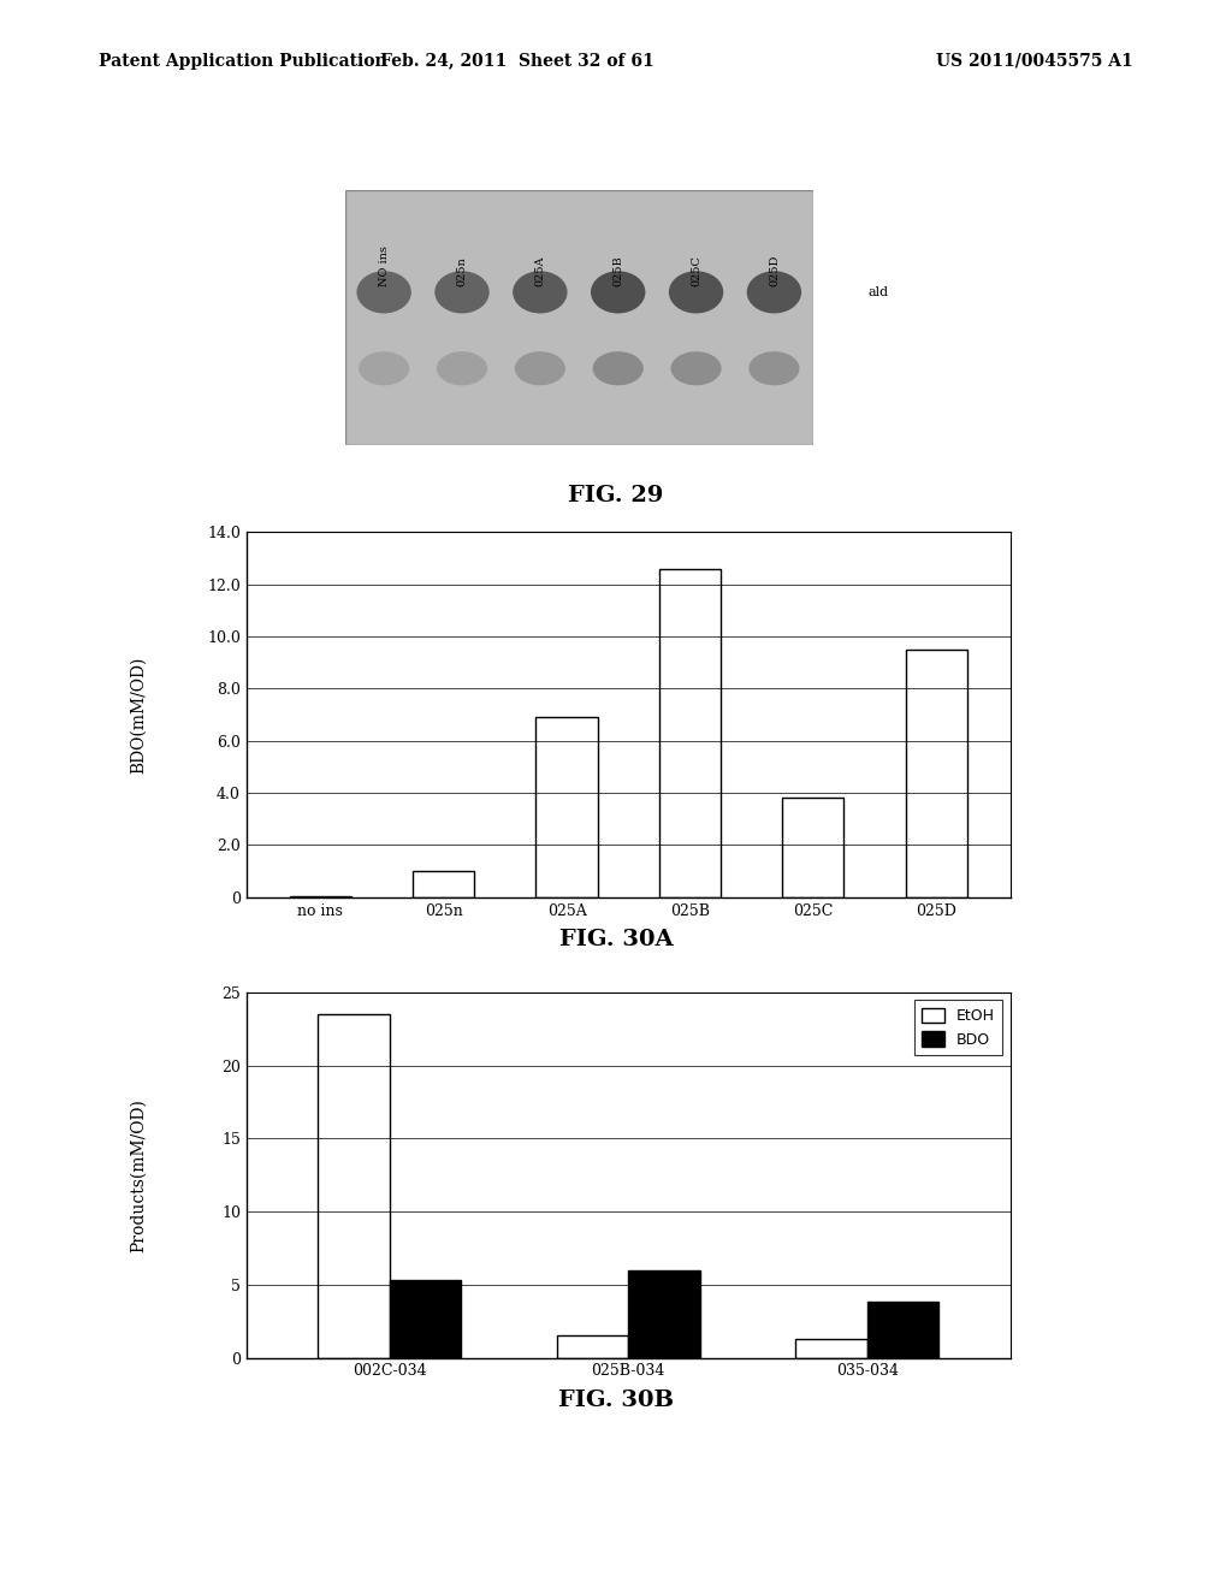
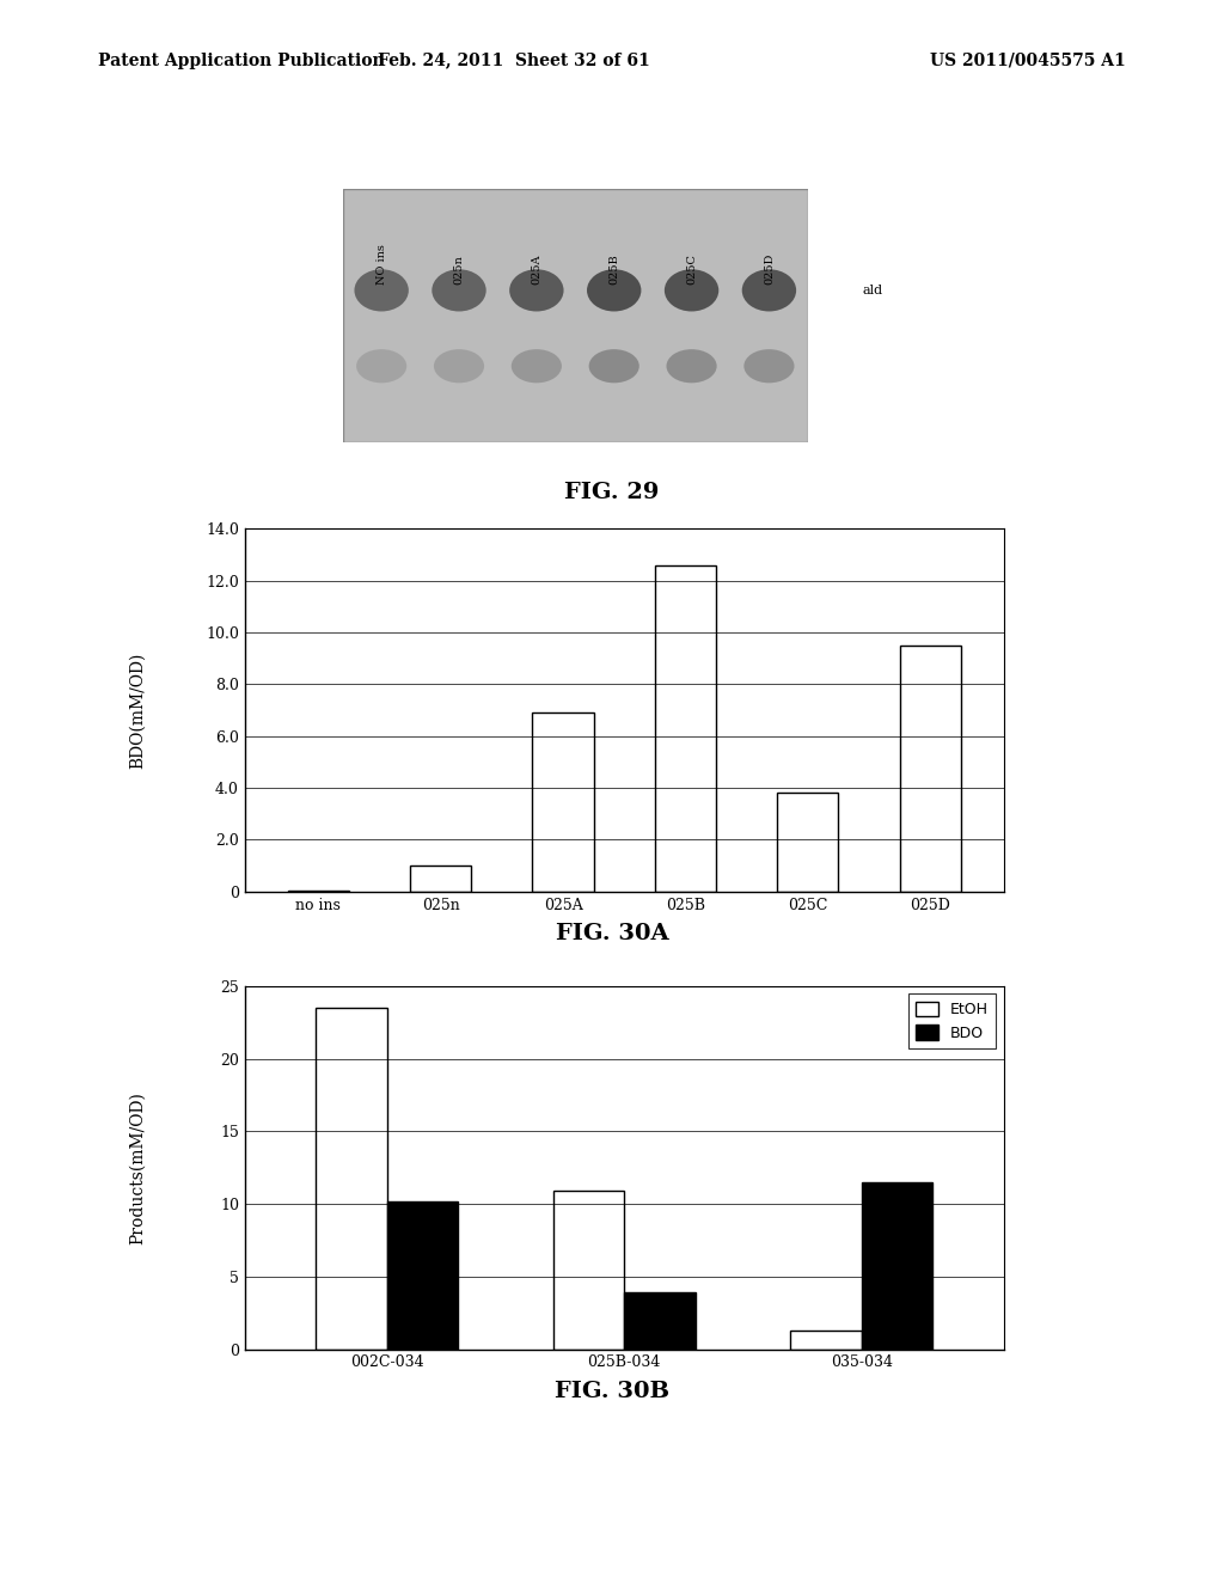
BDO/002C-034: 5.3 -> 10.2
EtOH/025B-034: 1.5 -> 10.9
BDO/025B-034: 6.0 -> 3.9
BDO/035-034: 3.8 -> 11.5
